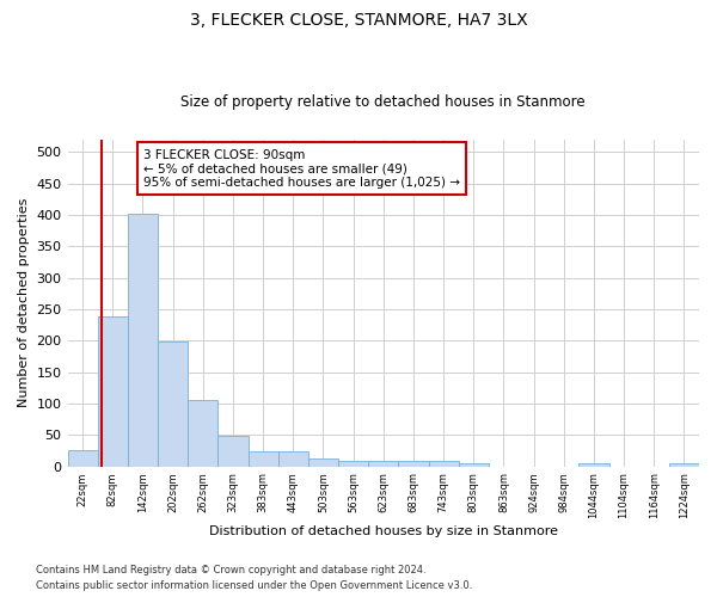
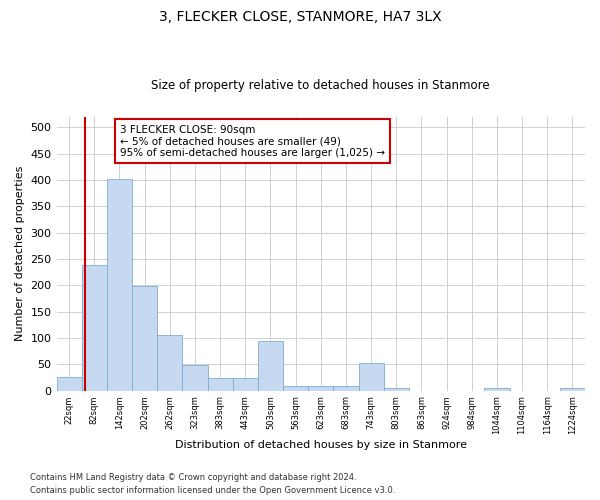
503sqm: 12 -> 94
743sqm: 8 -> 52
